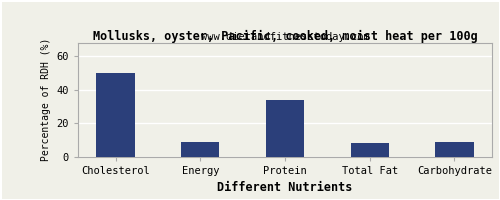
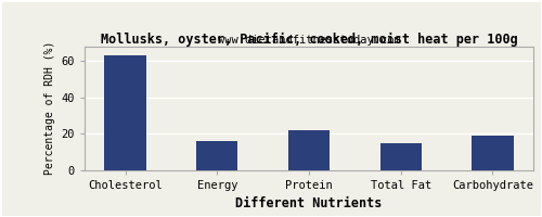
Cholesterol: 50 -> 63
Energy: 9 -> 16
Protein: 34 -> 22
Total Fat: 8 -> 15
Carbohydrate: 9 -> 19
